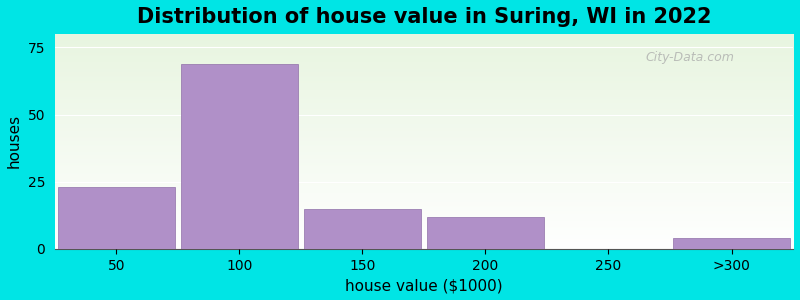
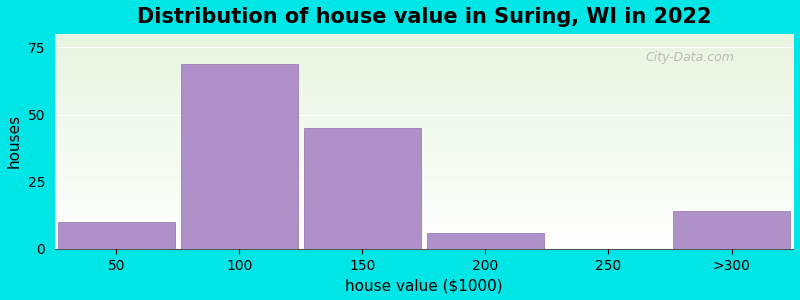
50: 23 -> 10
150: 15 -> 45
200: 12 -> 6
>300: 4 -> 14
